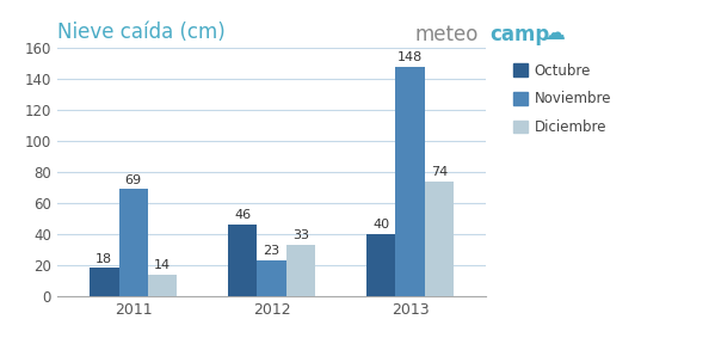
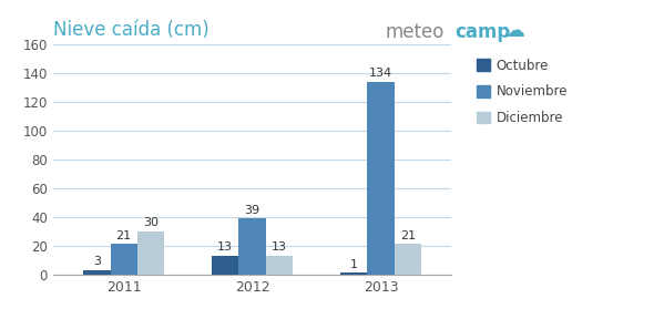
Octubre/2011: 18 -> 3
Noviembre/2011: 69 -> 21
Diciembre/2011: 14 -> 30
Octubre/2012: 46 -> 13
Noviembre/2012: 23 -> 39
Diciembre/2012: 33 -> 13
Octubre/2013: 40 -> 1
Noviembre/2013: 148 -> 134
Diciembre/2013: 74 -> 21
